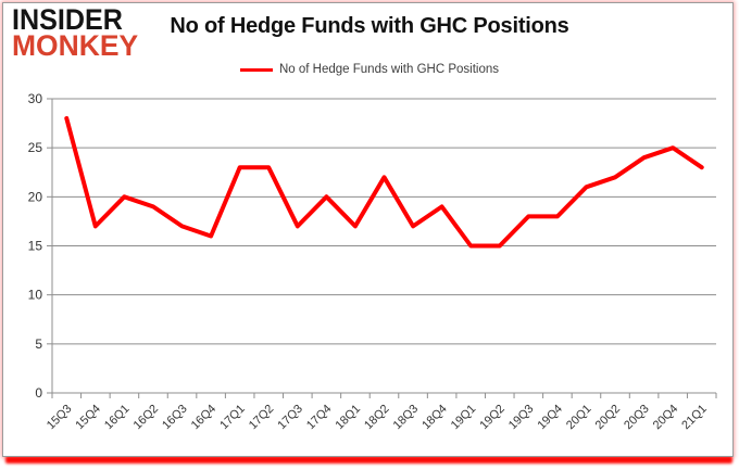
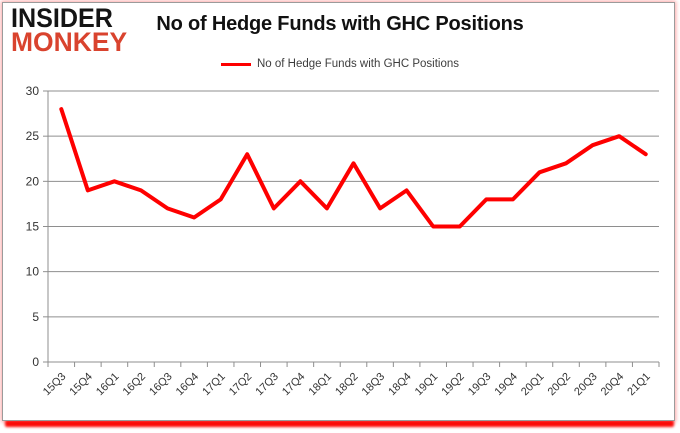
15Q4: 17 -> 19
17Q1: 23 -> 18
